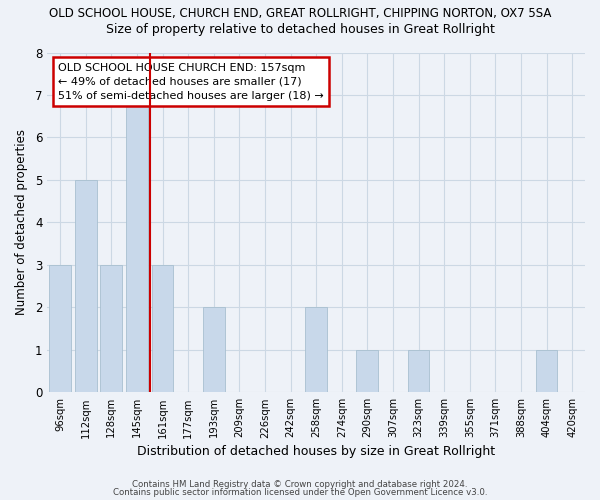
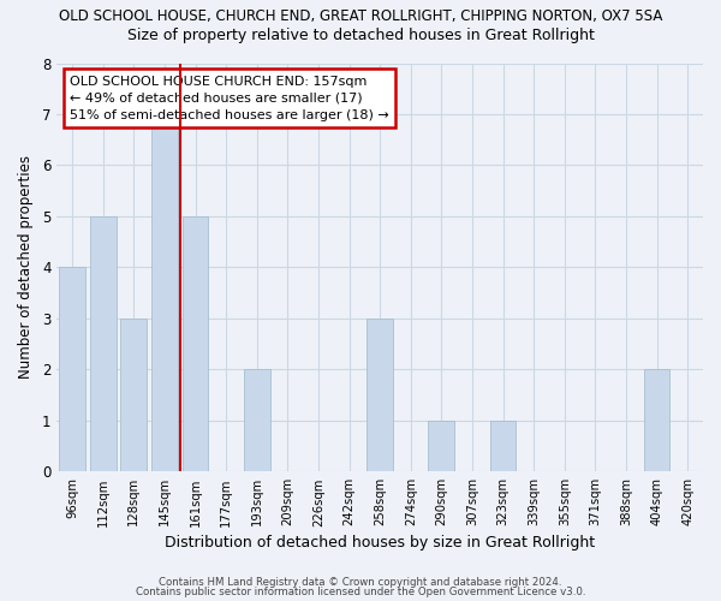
96sqm: 3 -> 4
161sqm: 3 -> 5
258sqm: 2 -> 3
404sqm: 1 -> 2
